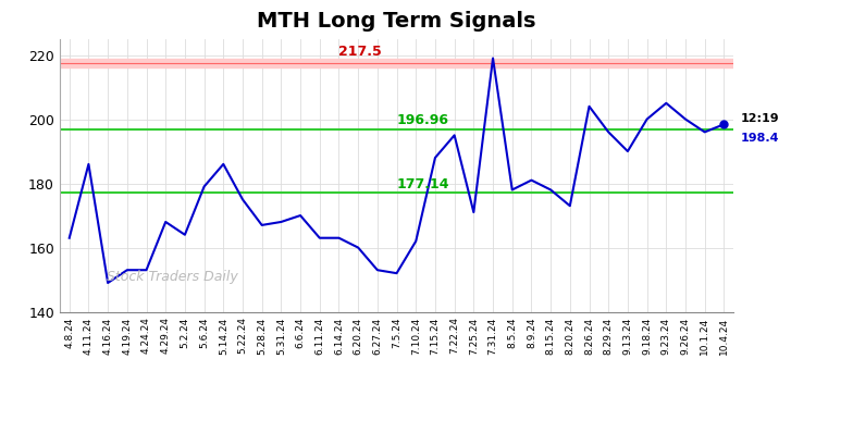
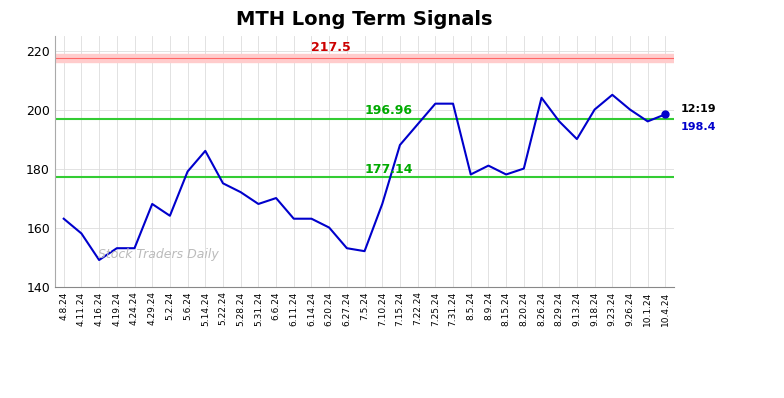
4.11.24: 186.0 -> 158.0
5.28.24: 167.0 -> 172.0
7.10.24: 162.0 -> 168.0
7.25.24: 171.0 -> 202.0
7.31.24: 219.0 -> 202.0
8.20.24: 173.0 -> 180.0
